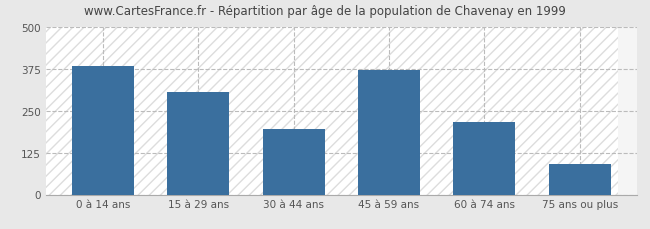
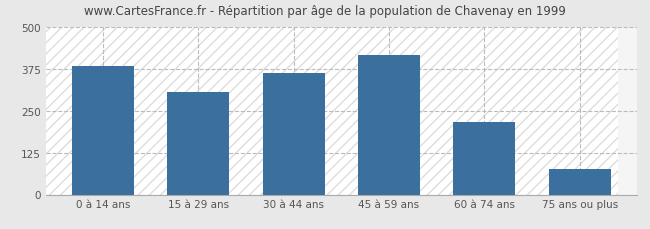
30 à 44 ans: 195 -> 362
45 à 59 ans: 370 -> 415
75 ans ou plus: 90 -> 75
